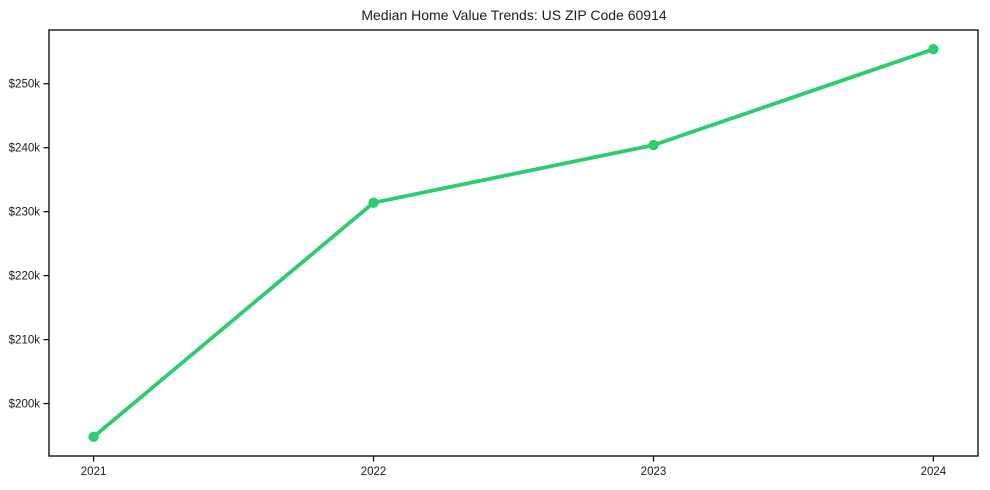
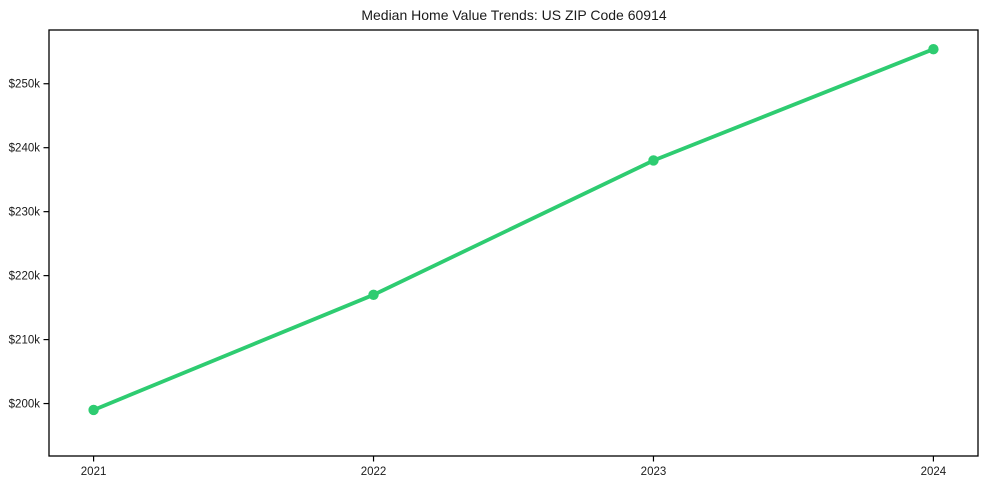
2021: $195k -> $199k
2022: $231k -> $217k
2023: $240k -> $238k
